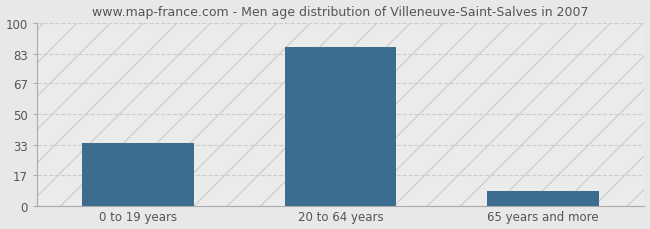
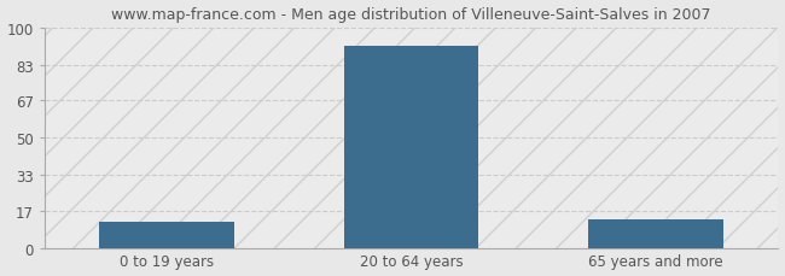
0 to 19 years: 34 -> 12
20 to 64 years: 87 -> 92
65 years and more: 8 -> 13
